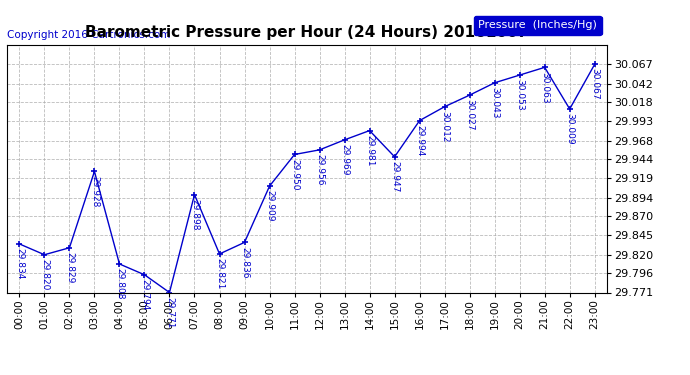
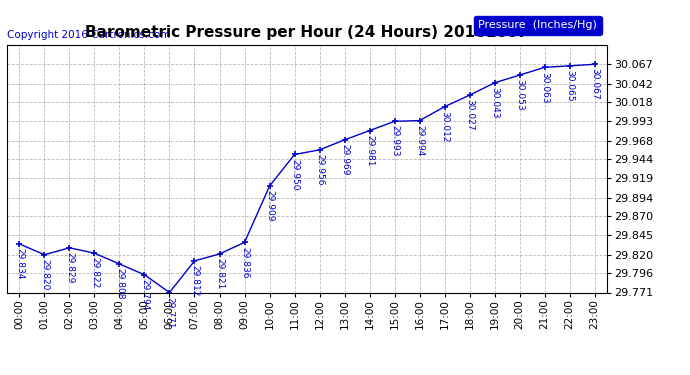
03:00: 29.928 -> 29.822
07:00: 29.898 -> 29.812
15:00: 29.947 -> 29.993
22:00: 30.009 -> 30.065
